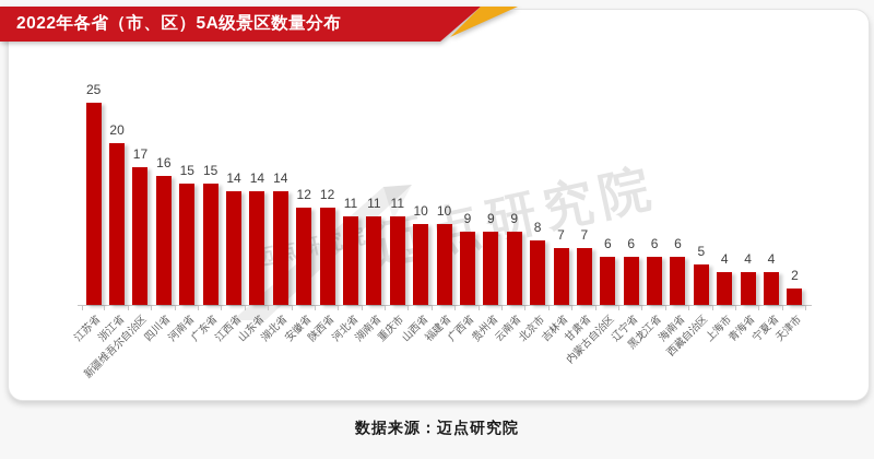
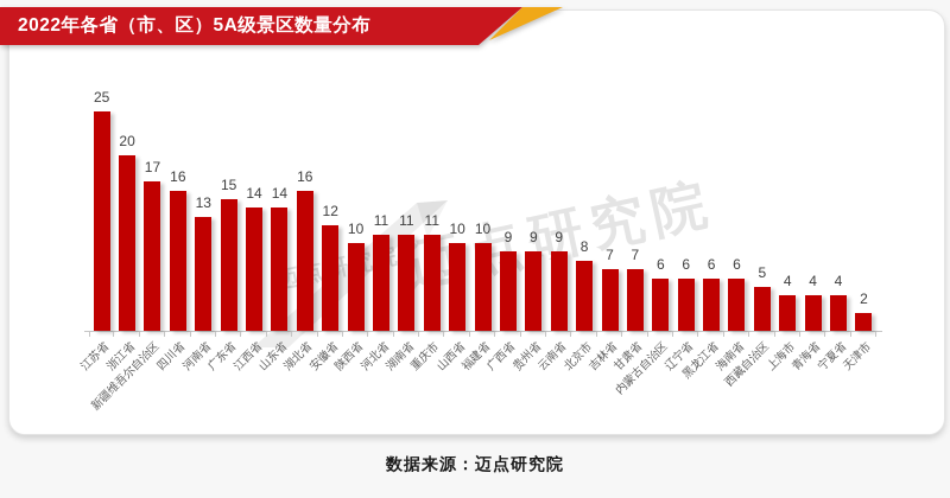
河南省: 15 -> 13
湖北省: 14 -> 16
陕西省: 12 -> 10
